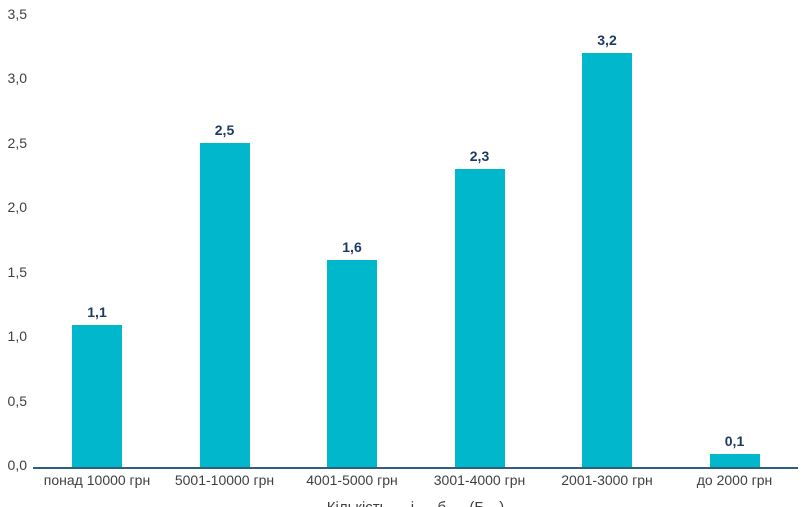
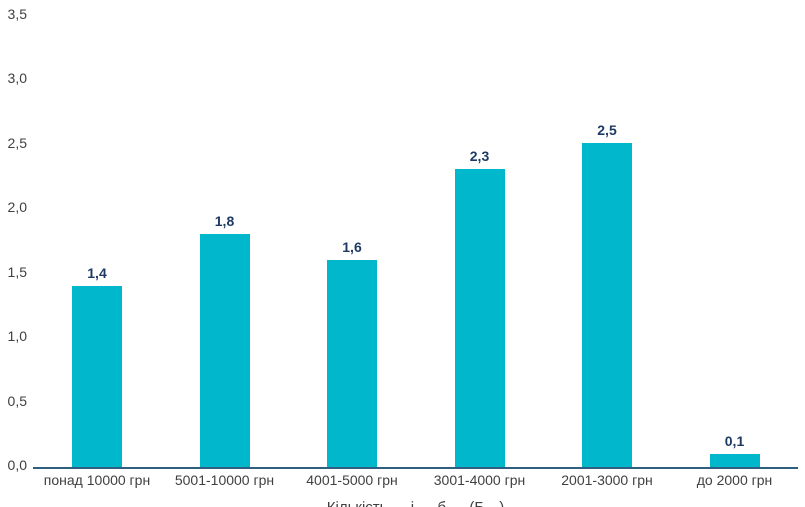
понад 10000 грн: 1,1 -> 1,4
5001-10000 грн: 2,5 -> 1,8
2001-3000 грн: 3,2 -> 2,5
